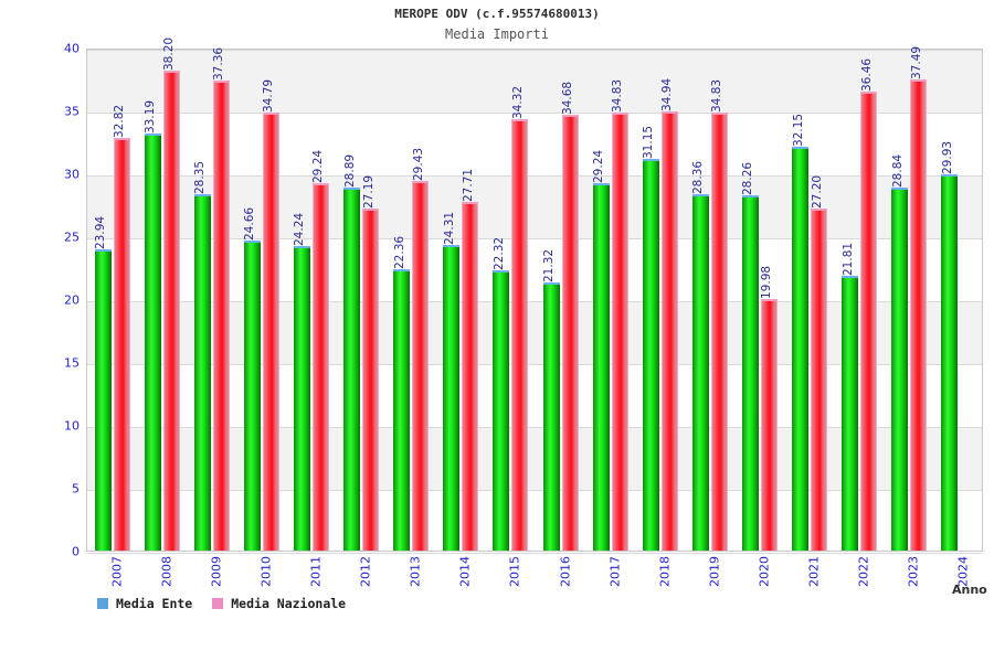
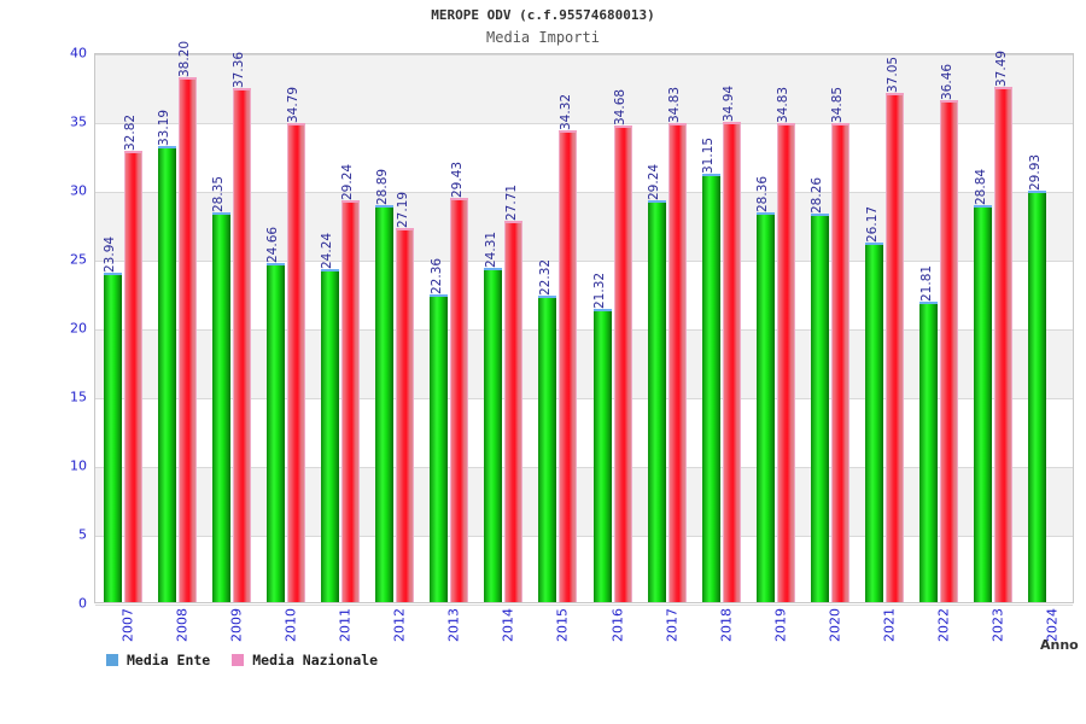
Media Nazionale/2020: 19.98 -> 34.85
Media Ente/2021: 32.15 -> 26.17
Media Nazionale/2021: 27.20 -> 37.05
